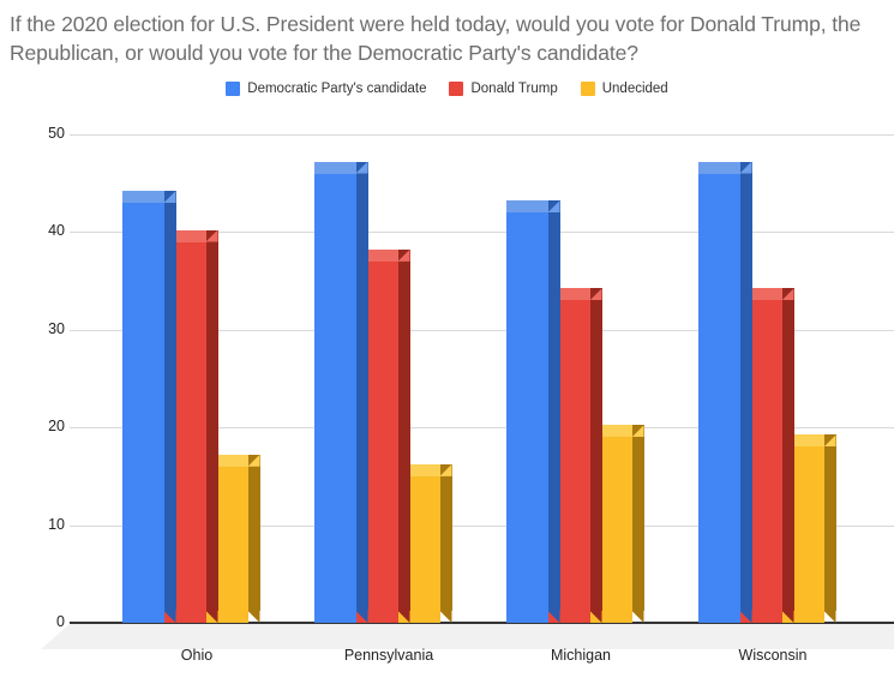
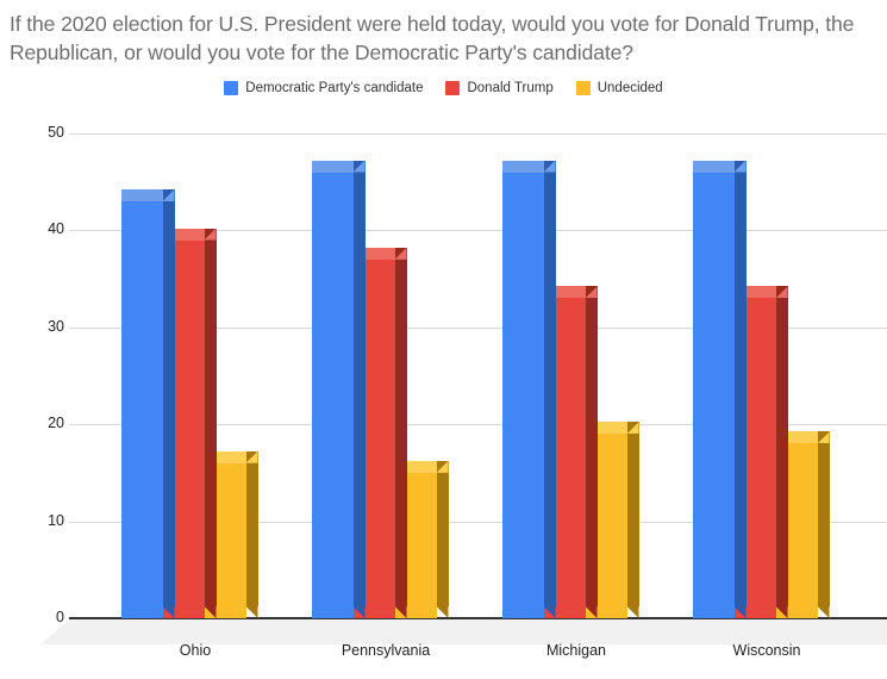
Democratic Party's candidate/Michigan: 42 -> 46
